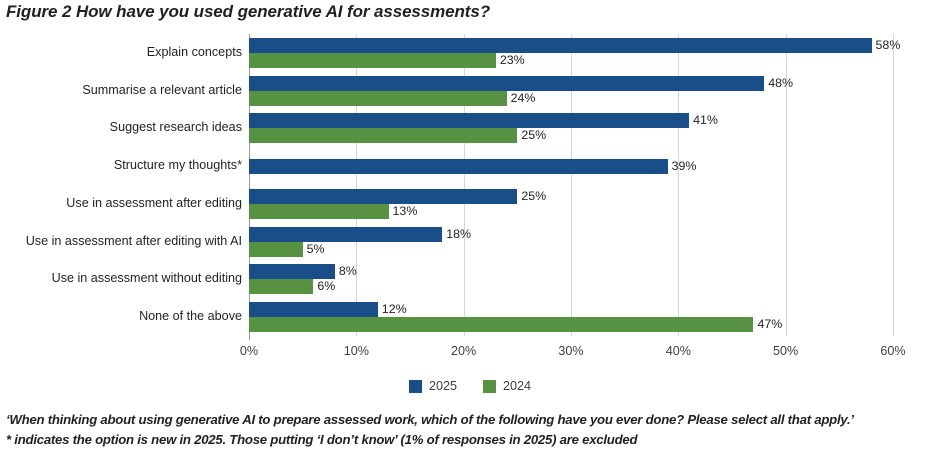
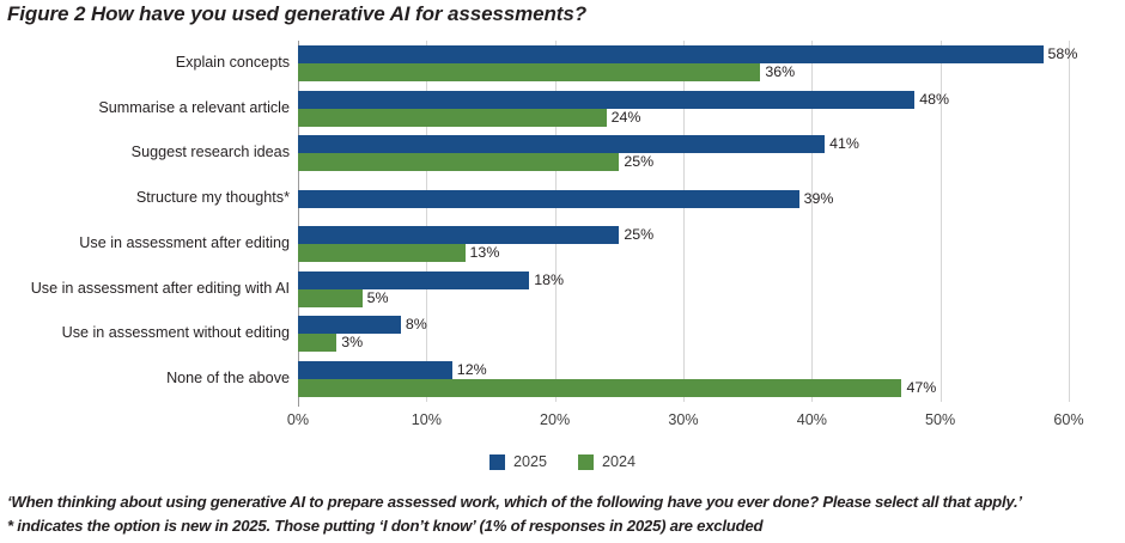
2024/Explain concepts: 23% -> 36%
2024/Use in assessment without editing: 6% -> 3%
